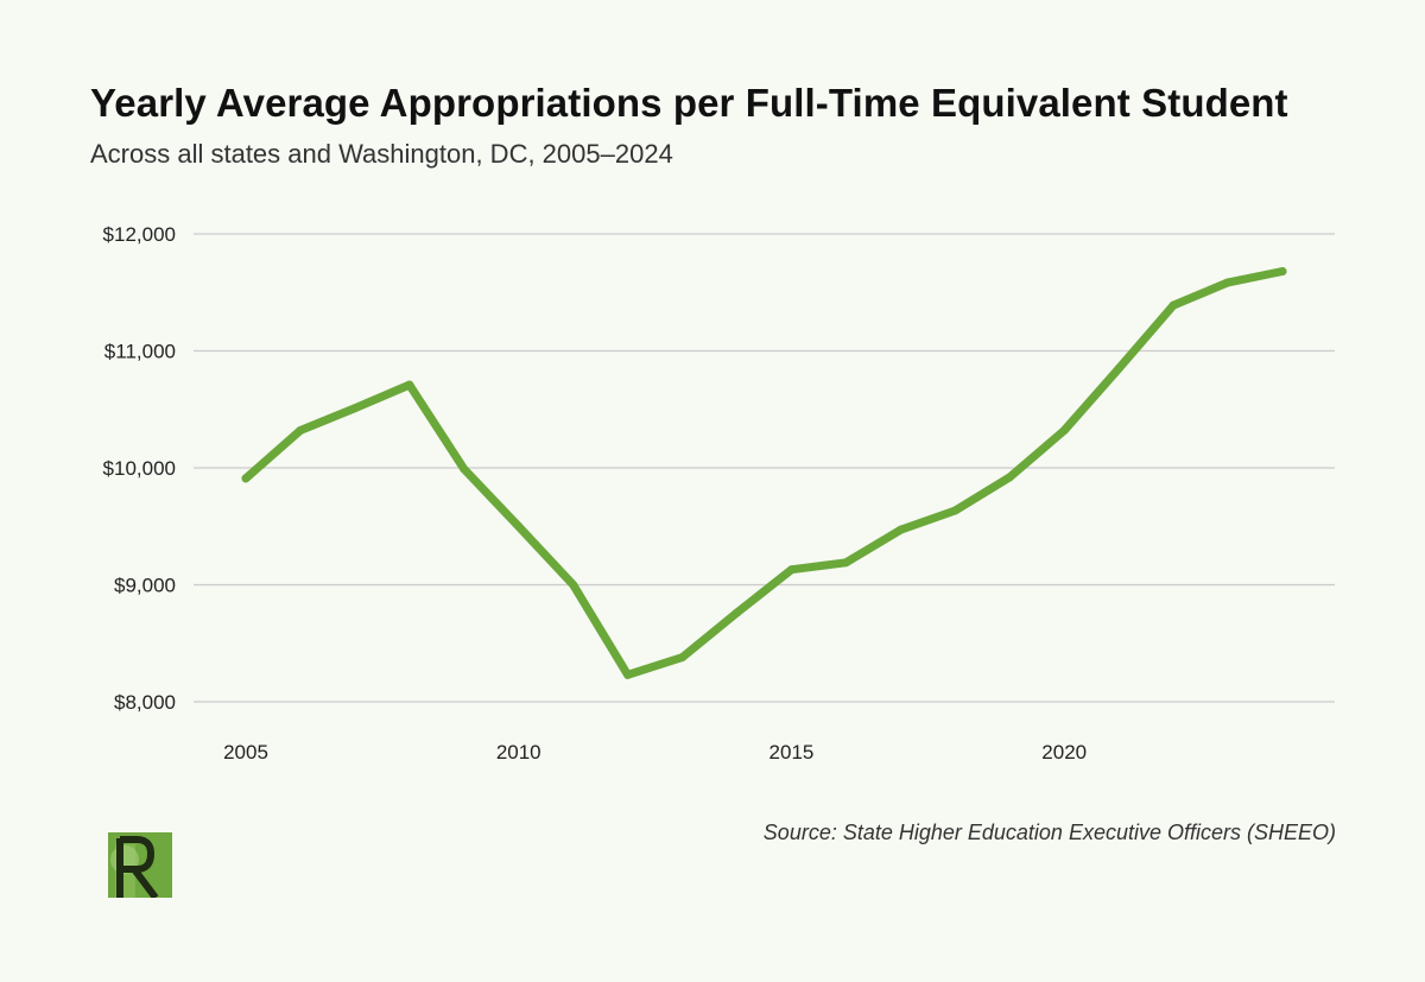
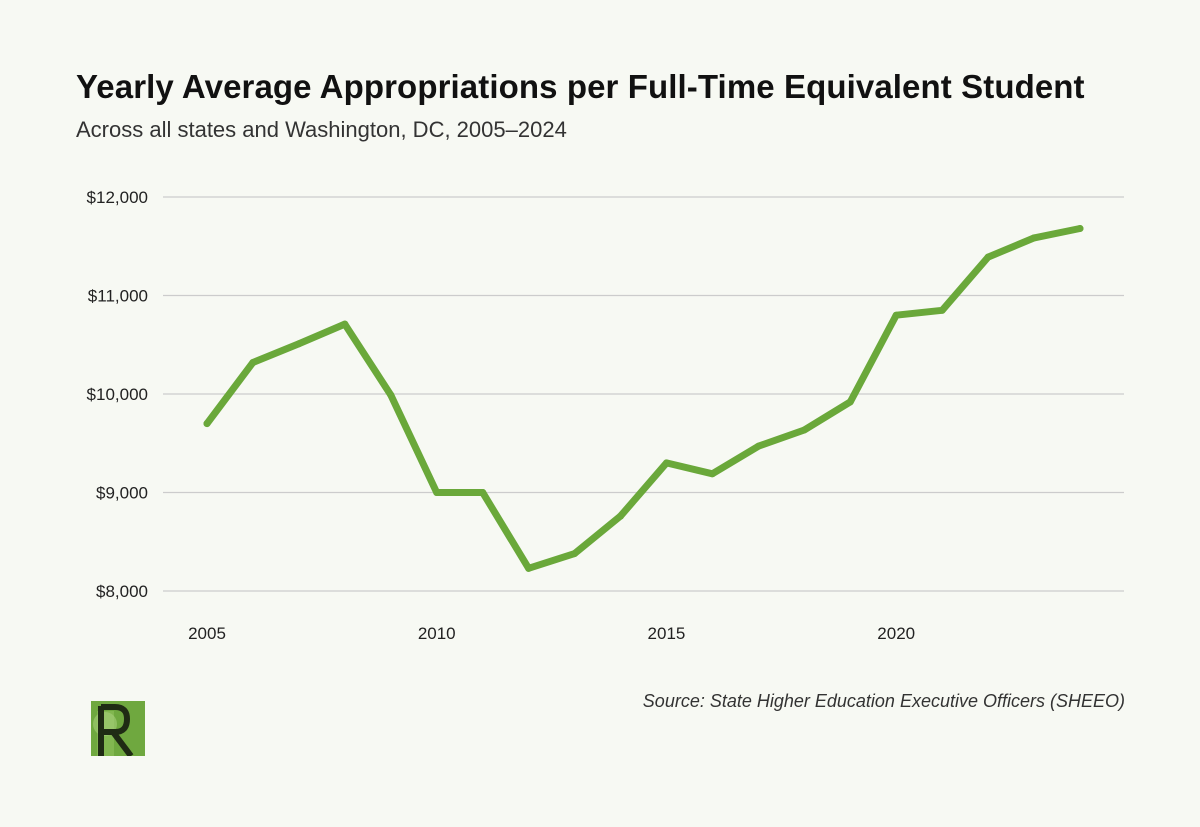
2005: $9900 -> $9700
2010: $9500 -> $9000
2015: $9100 -> $9300
2020: $10300 -> $10800
